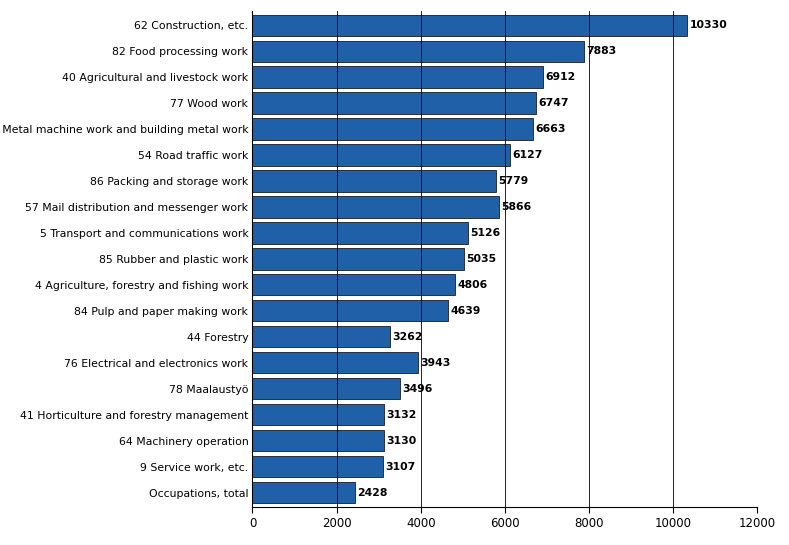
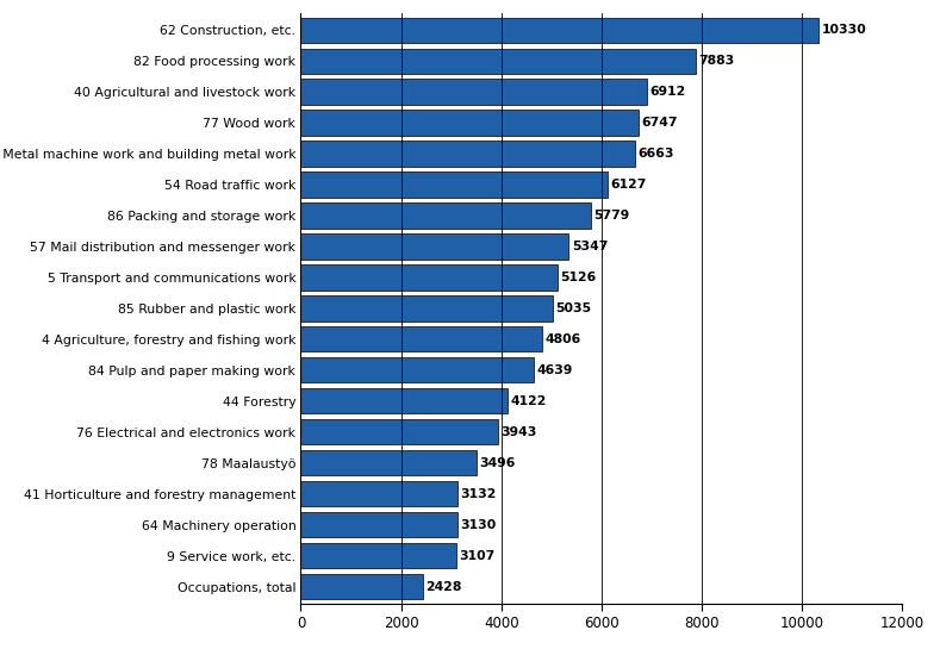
57 Mail distribution and messenger work: 5866 -> 5347
44 Forestry: 3262 -> 4122
